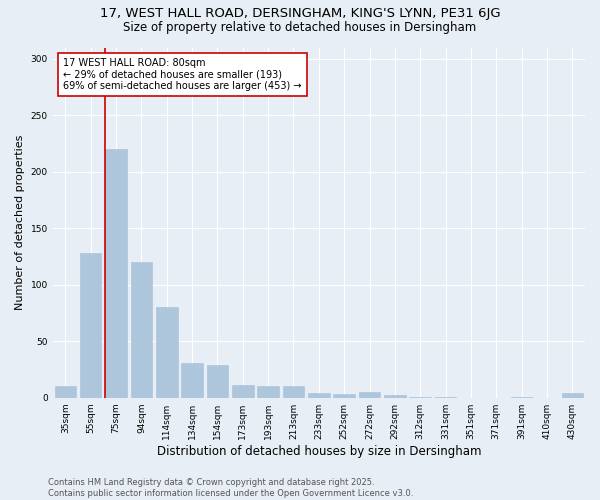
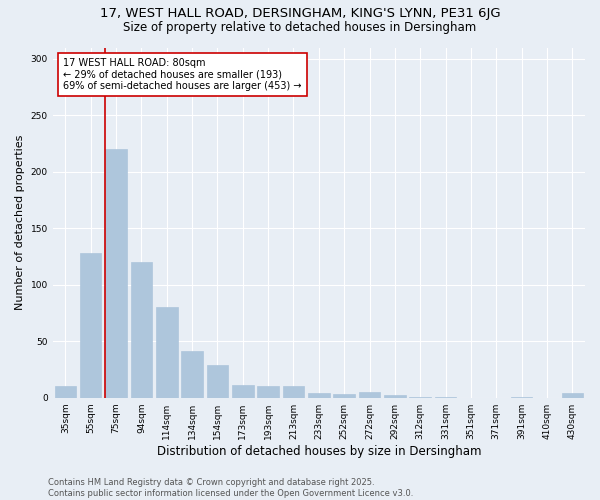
134sqm: 31 -> 41
